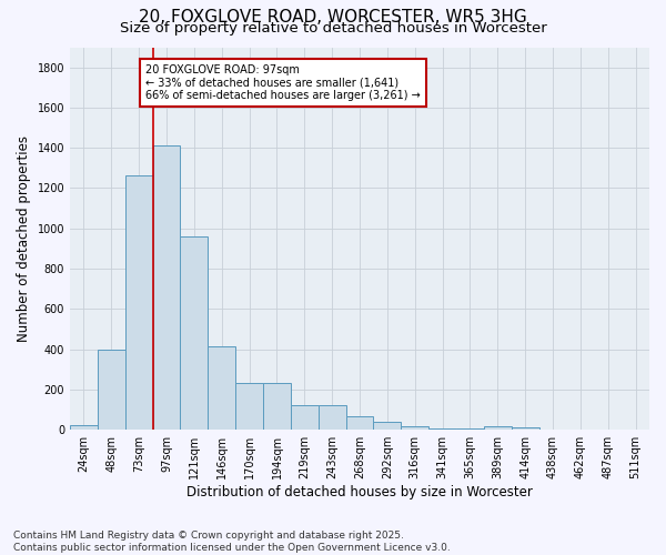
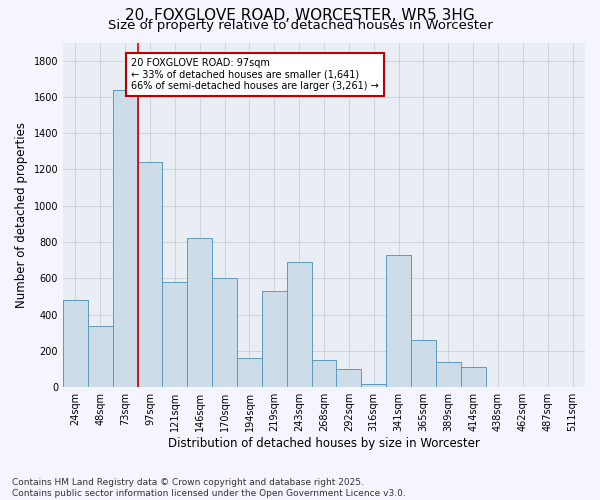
24sqm: 20 -> 480
48sqm: 400 -> 340
73sqm: 1260 -> 1640
97sqm: 1410 -> 1240
121sqm: 960 -> 580
146sqm: 420 -> 820
170sqm: 240 -> 600
194sqm: 240 -> 160
219sqm: 120 -> 530
243sqm: 120 -> 690
268sqm: 60 -> 150
292sqm: 40 -> 100
341sqm: 0 -> 730
365sqm: 0 -> 260
389sqm: 20 -> 140
414sqm: 10 -> 110
